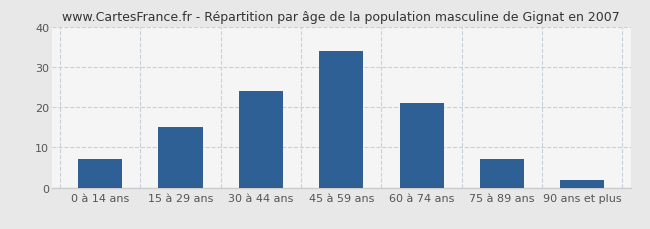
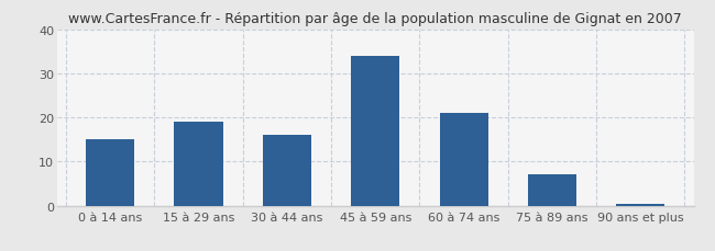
0 à 14 ans: 7.0 -> 15.0
15 à 29 ans: 15.0 -> 19.0
30 à 44 ans: 24.0 -> 16.0
90 ans et plus: 2.0 -> 0.5
